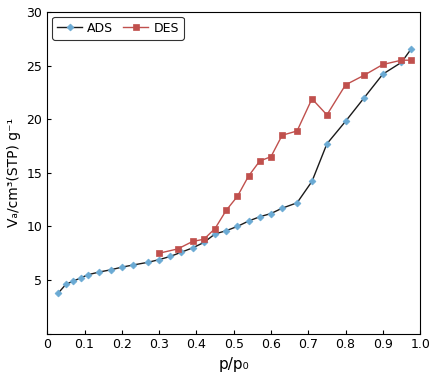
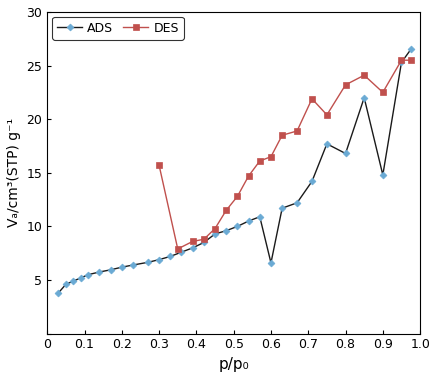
DES/0.3: 7.5 -> 15.7
ADS/0.6: 11.2 -> 6.6
ADS/0.8: 19.8 -> 16.8
ADS/0.9: 24.2 -> 14.8
DES/0.9: 25.1 -> 22.5
